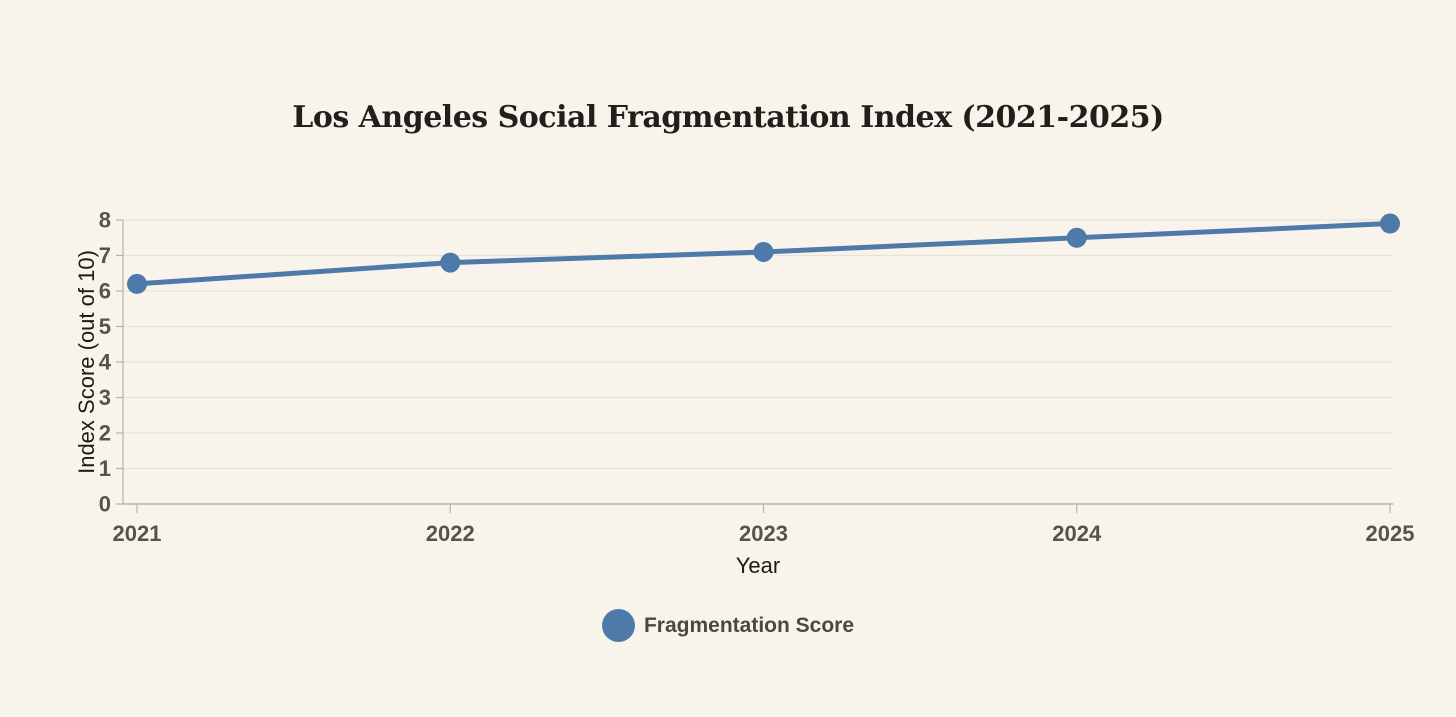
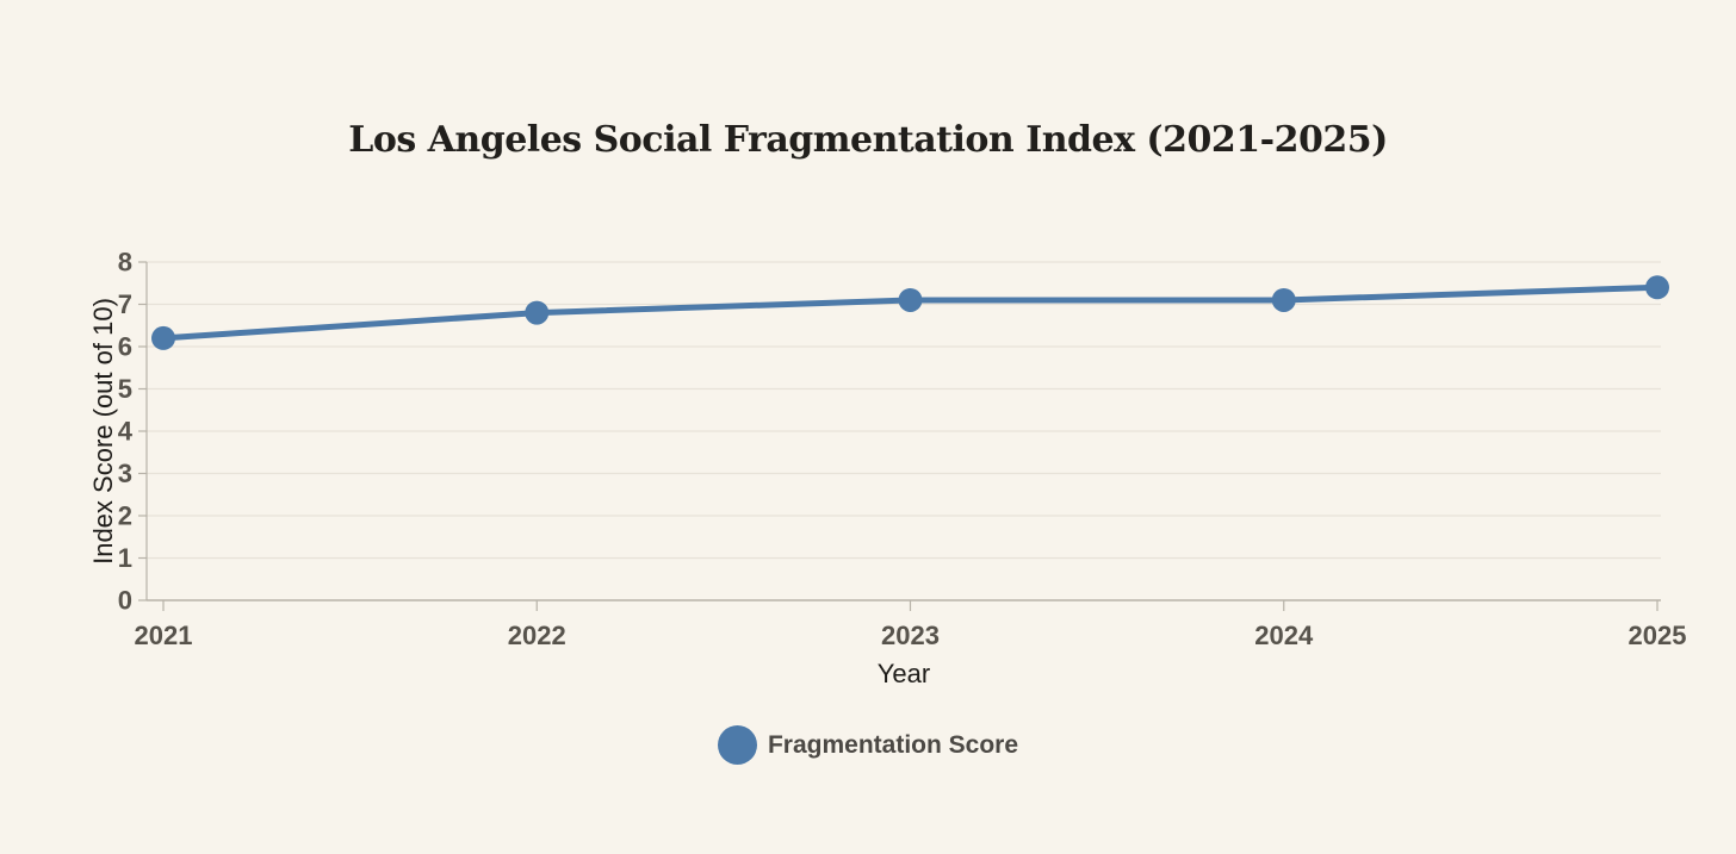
2024: 7.5 -> 7.1
2025: 7.9 -> 7.4
